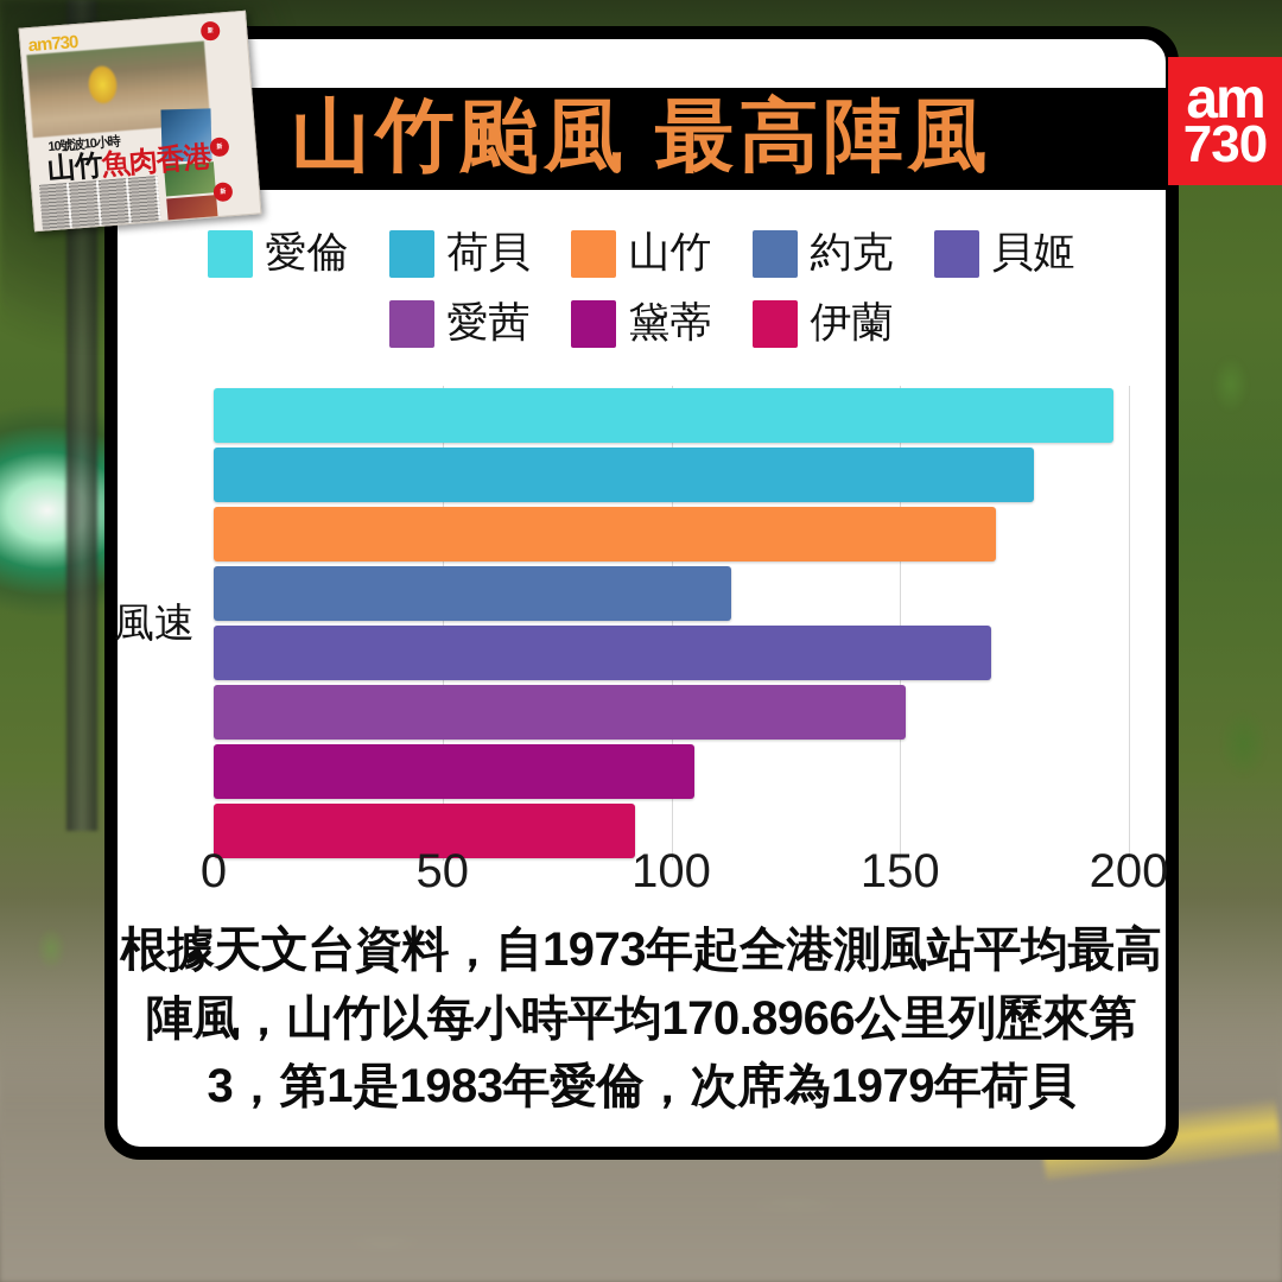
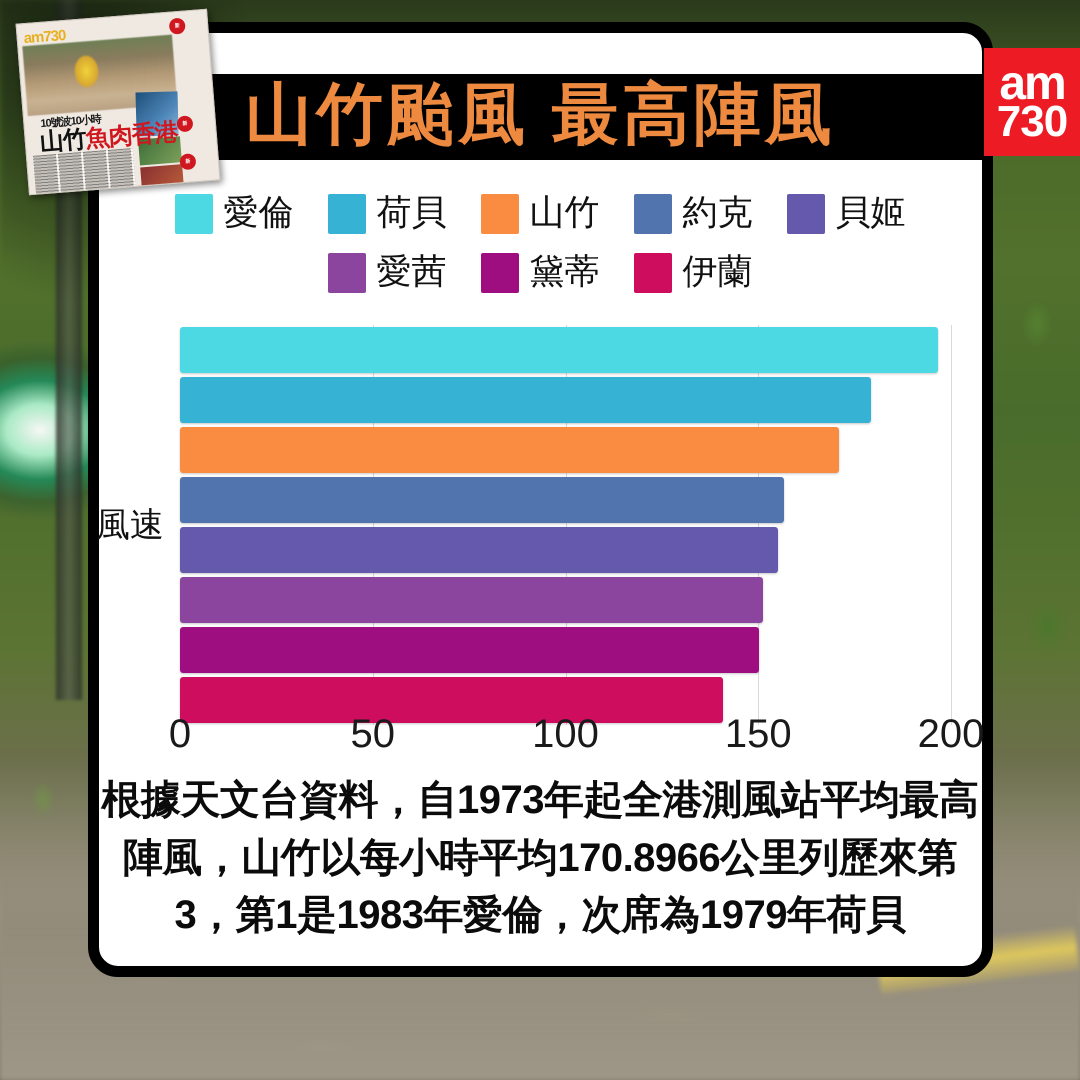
約克: 113 -> 157
貝姬: 170 -> 155
黛蒂: 105 -> 150
伊蘭: 92 -> 141
